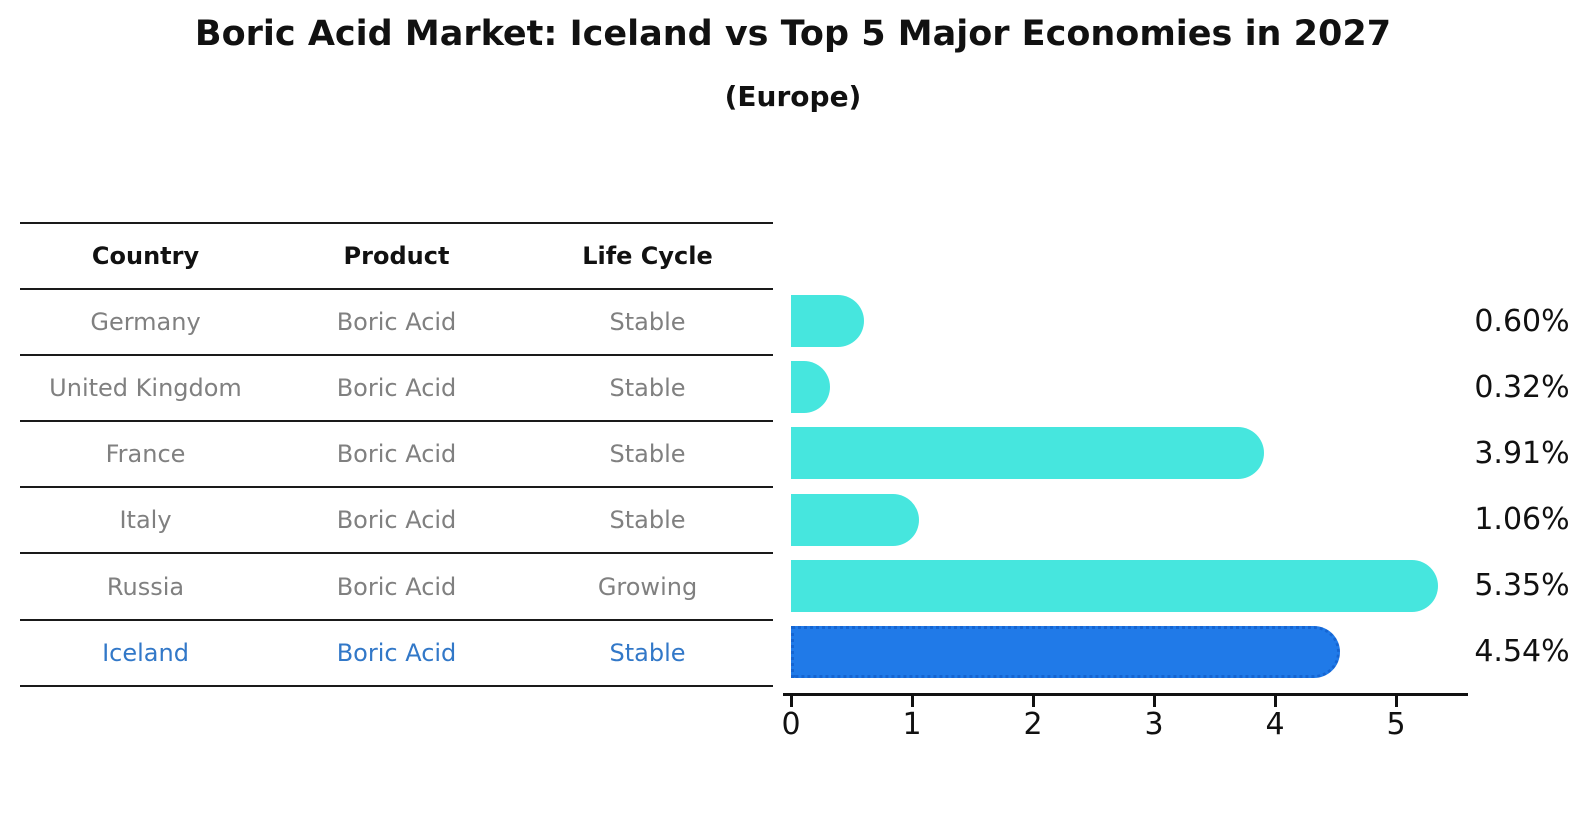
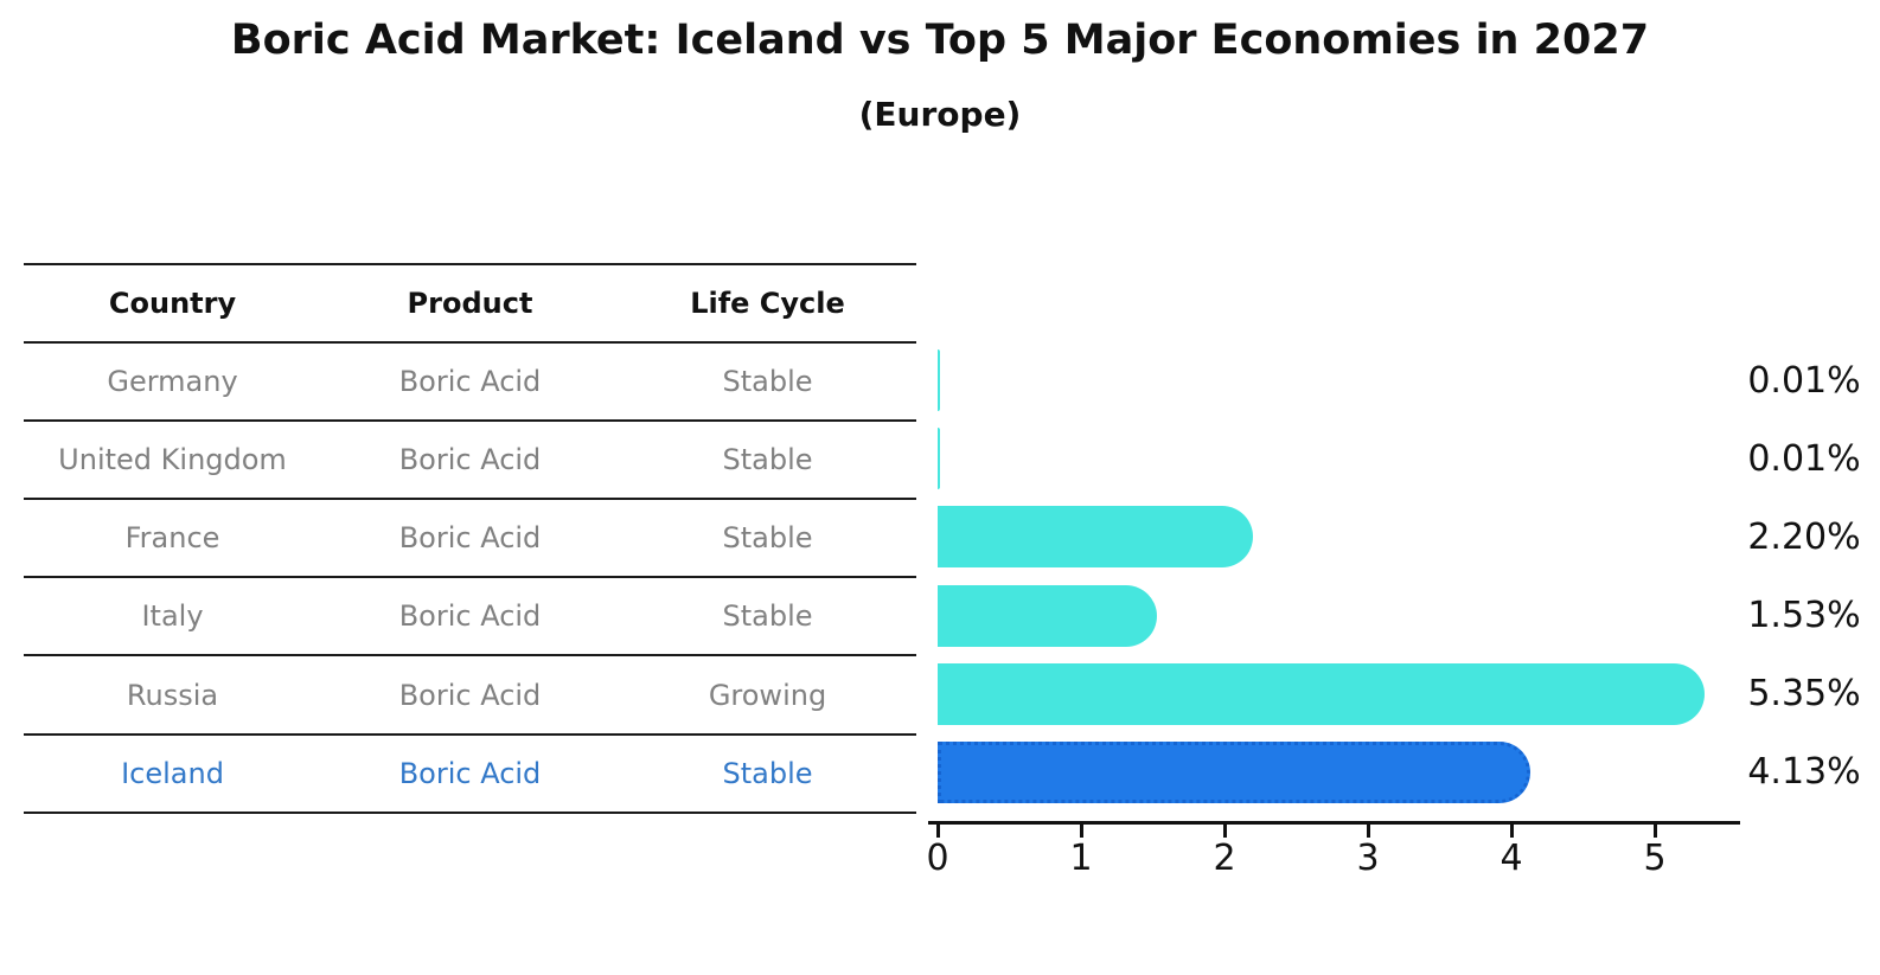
Germany: 0.60% -> 0.01%
United Kingdom: 0.32% -> 0.01%
France: 3.91% -> 2.20%
Italy: 1.06% -> 1.53%
Iceland: 4.54% -> 4.13%
